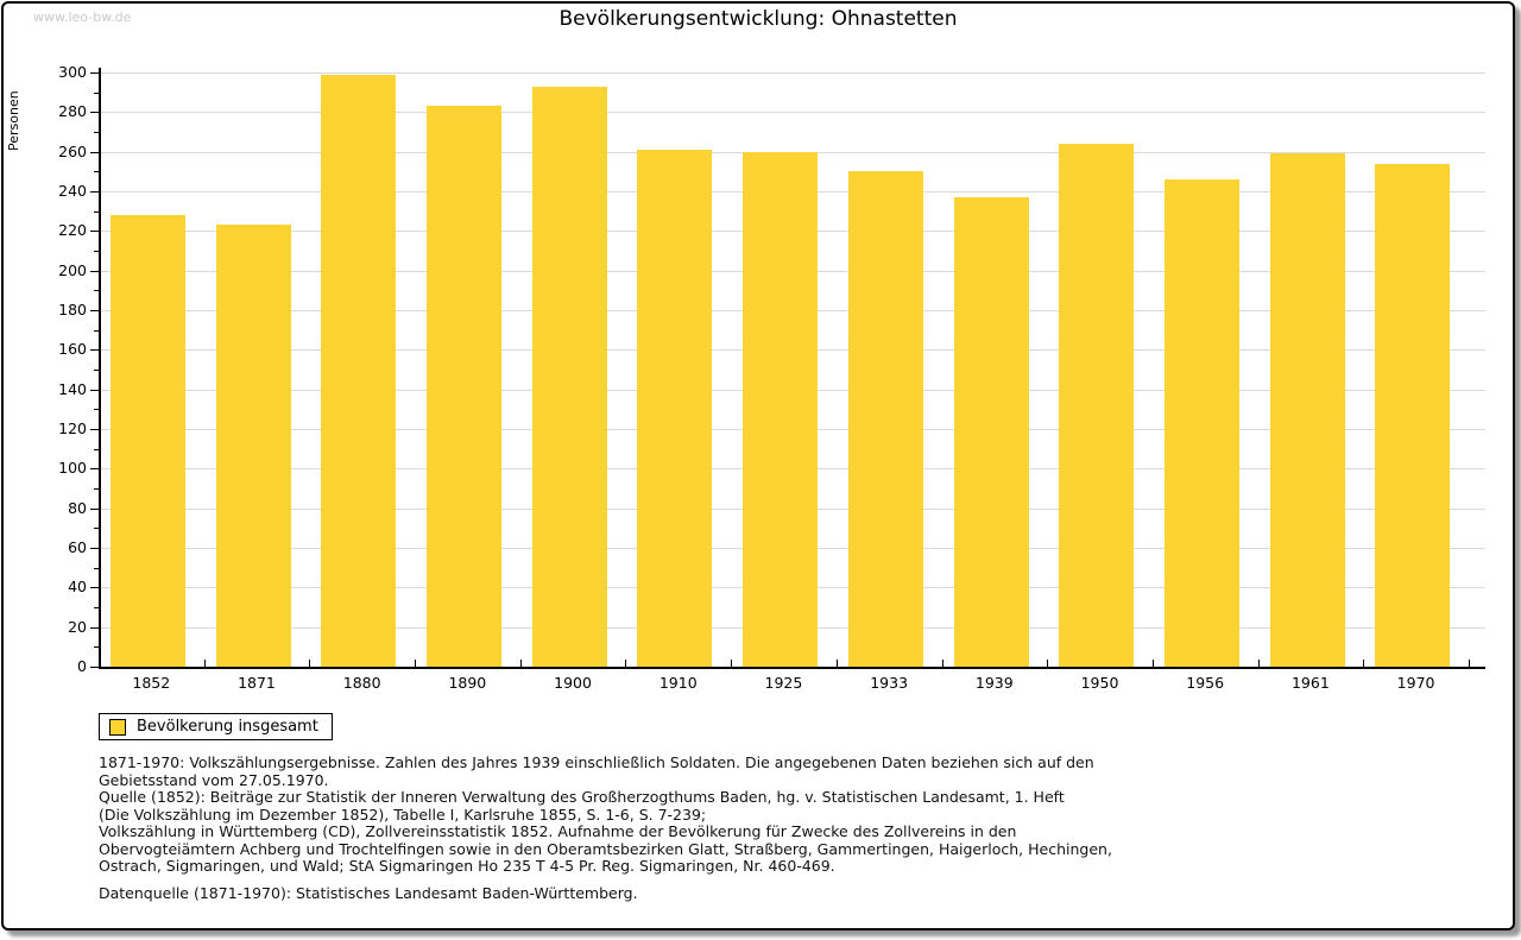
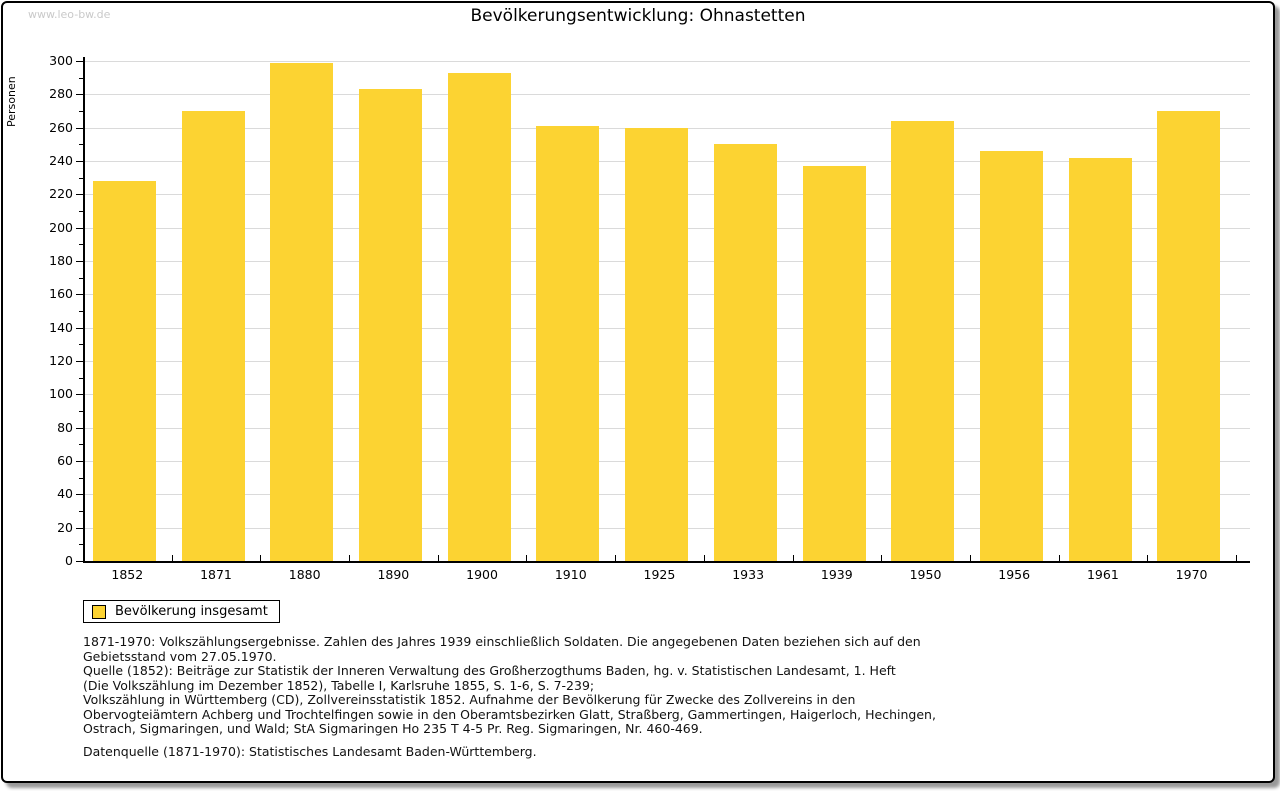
1871: 223 -> 270
1961: 259 -> 242
1970: 254 -> 270
